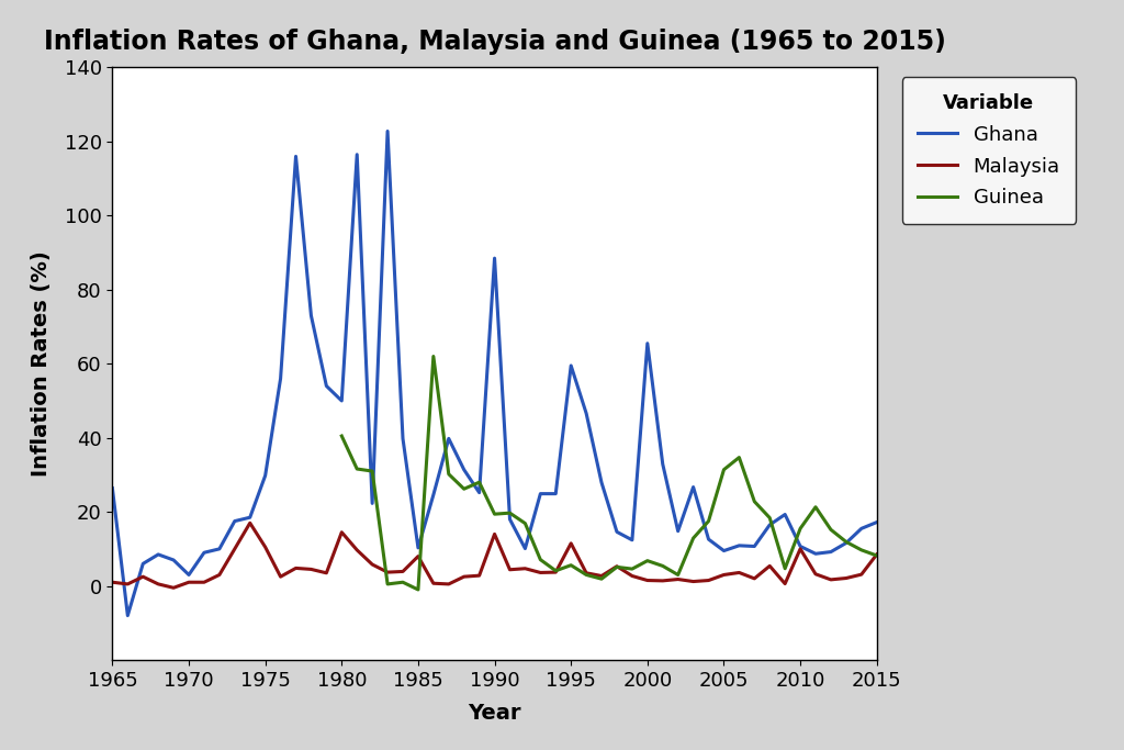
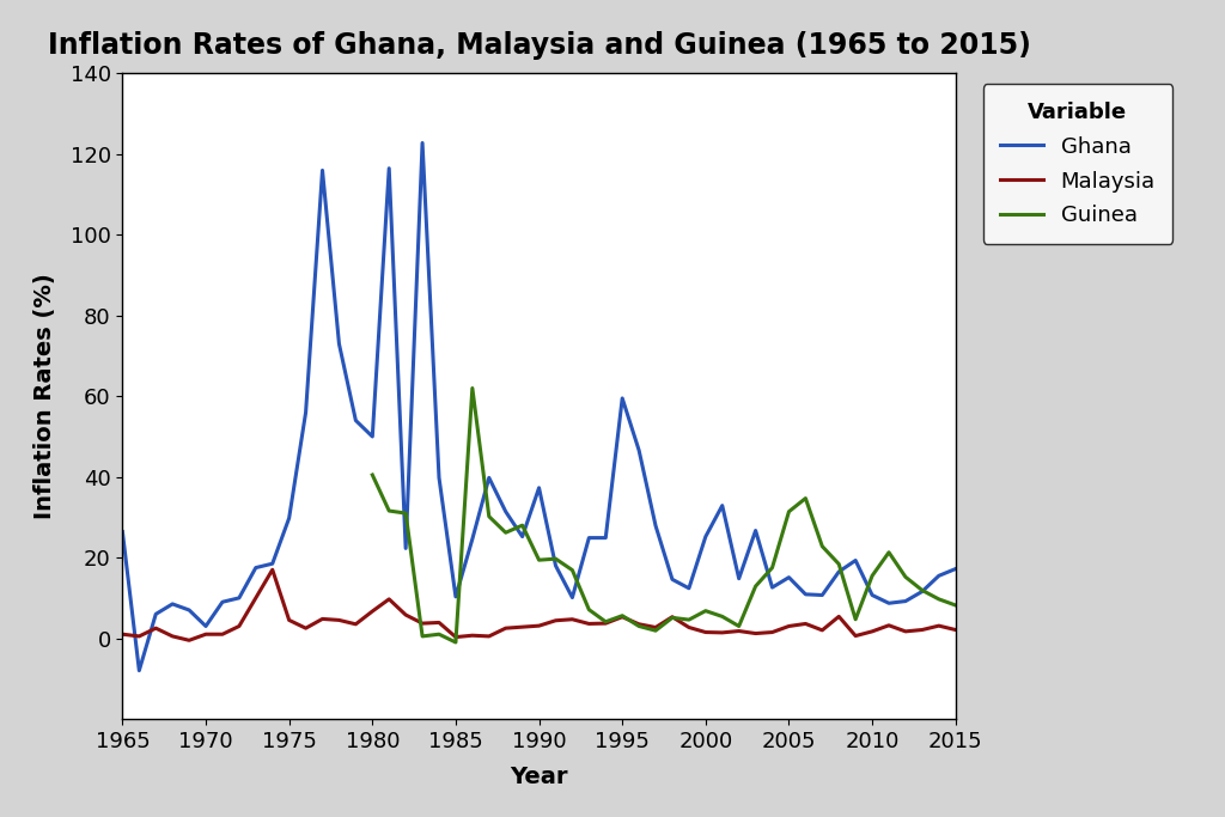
Malaysia/1975: 10.5 -> 4.5
Malaysia/1980: 14.5 -> 6.7
Malaysia/1985: 8.0 -> 0.3
Ghana/1990: 88.5 -> 37.3
Malaysia/1990: 14.0 -> 3.1
Malaysia/1995: 11.5 -> 5.3
Ghana/2000: 65.5 -> 25.2
Ghana/2005: 9.5 -> 15.1
Malaysia/2010: 10.0 -> 1.7
Malaysia/2015: 8.5 -> 2.1
